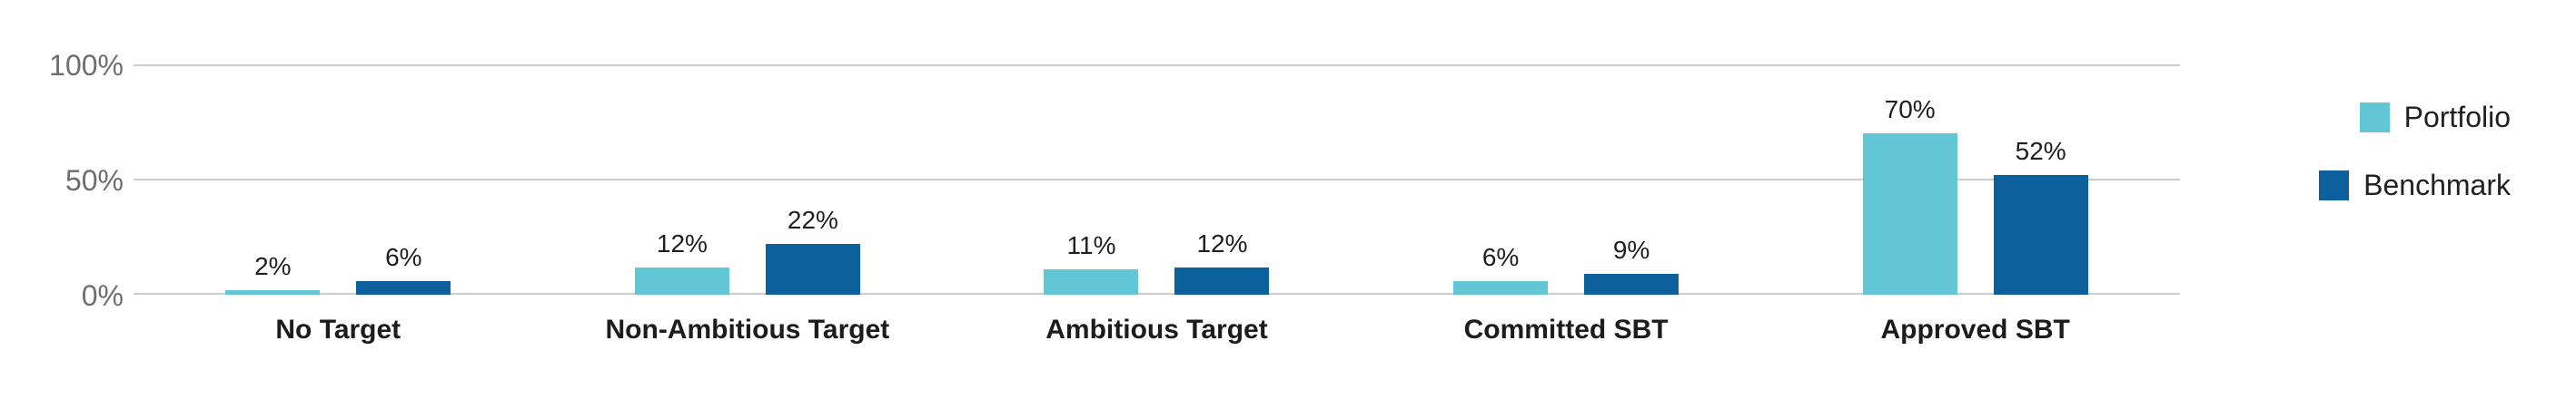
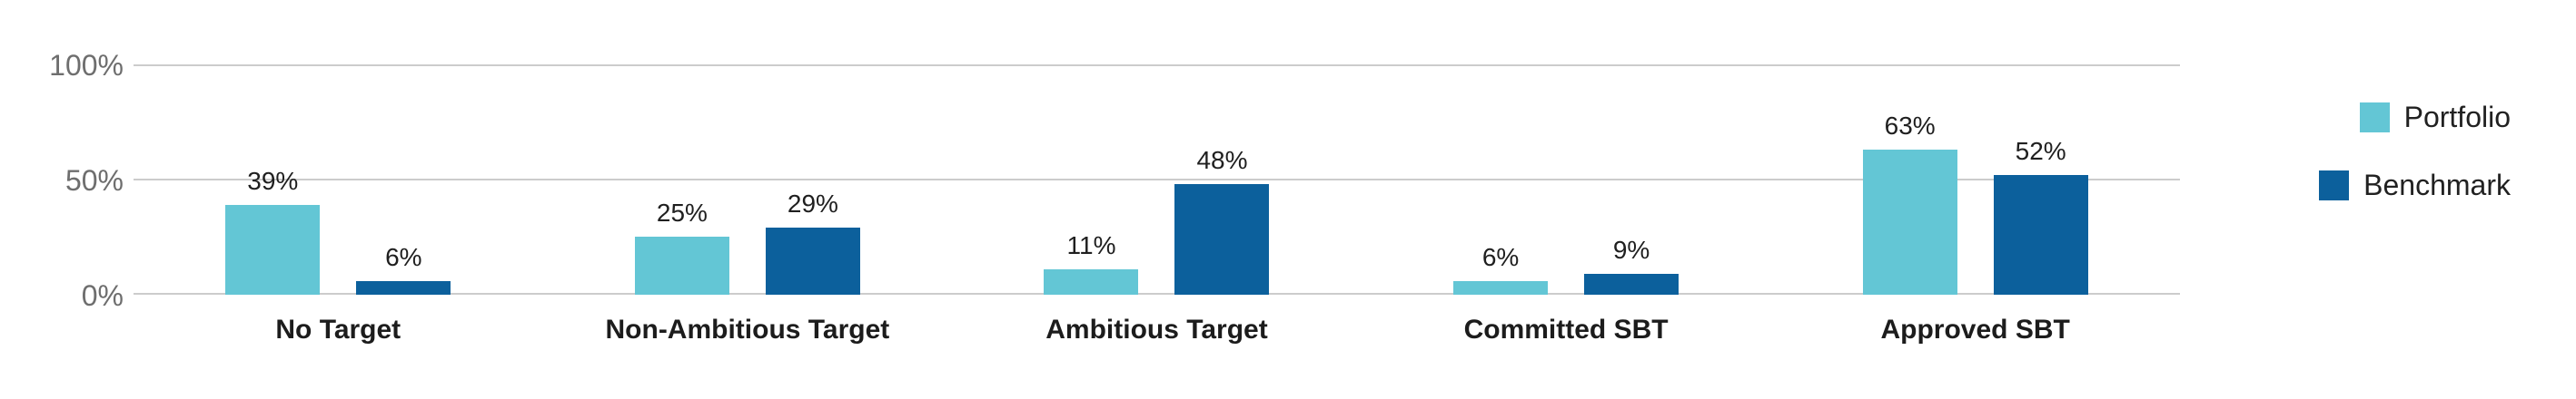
Portfolio/No Target: 2% -> 39%
Portfolio/Non-Ambitious Target: 12% -> 25%
Benchmark/Non-Ambitious Target: 22% -> 29%
Benchmark/Ambitious Target: 12% -> 48%
Portfolio/Approved SBT: 70% -> 63%
